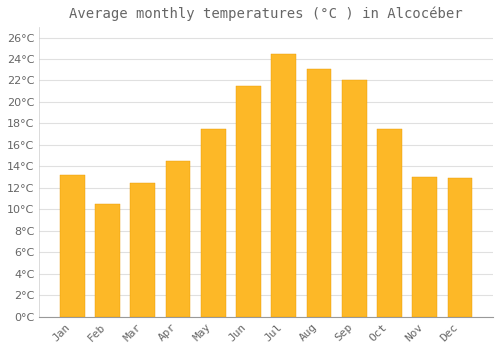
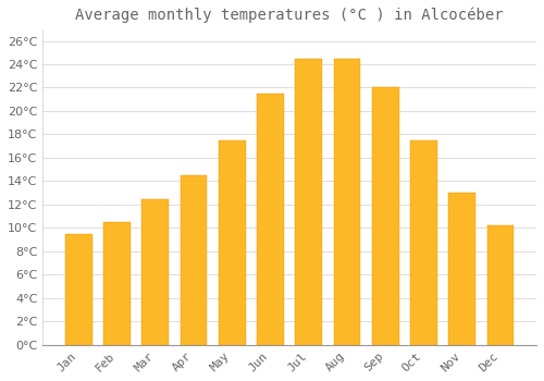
Jan: 13.2°C -> 9.5°C
Aug: 23.1°C -> 24.5°C
Dec: 12.9°C -> 10.2°C
